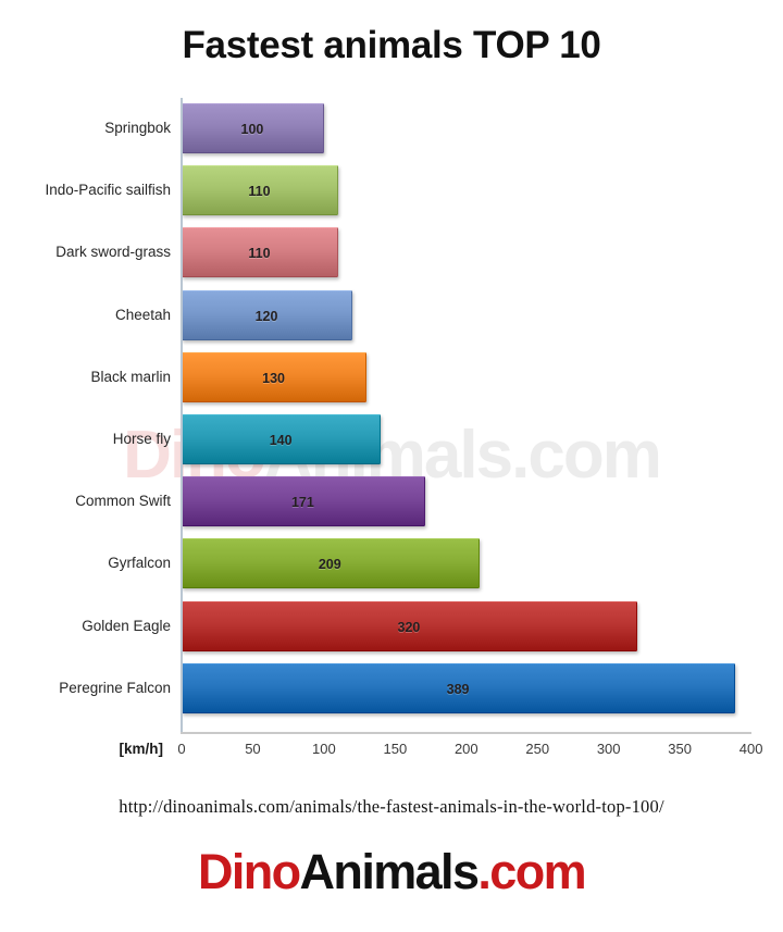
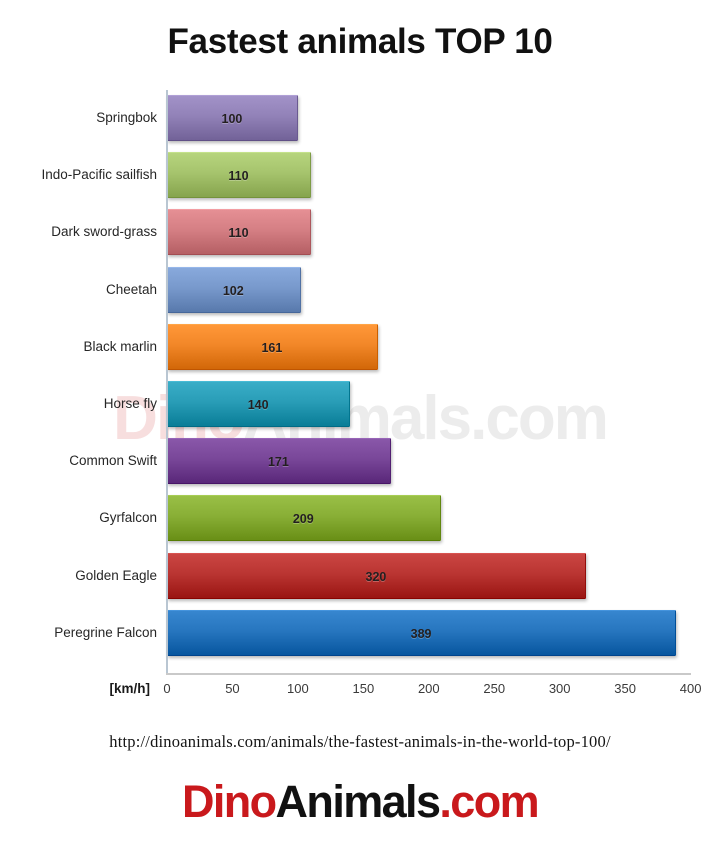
Cheetah: 120 -> 102
Black marlin: 130 -> 161
